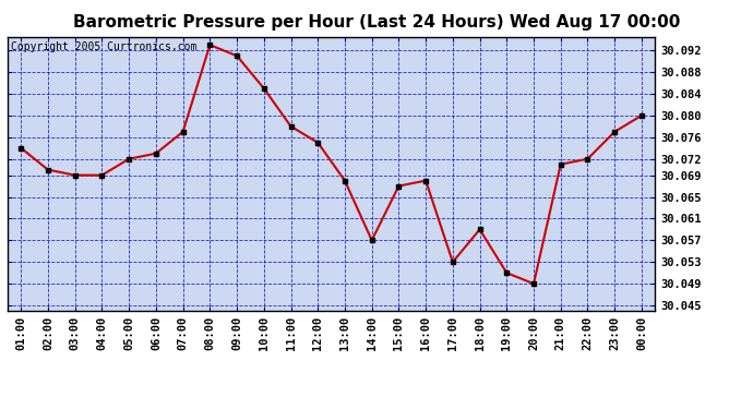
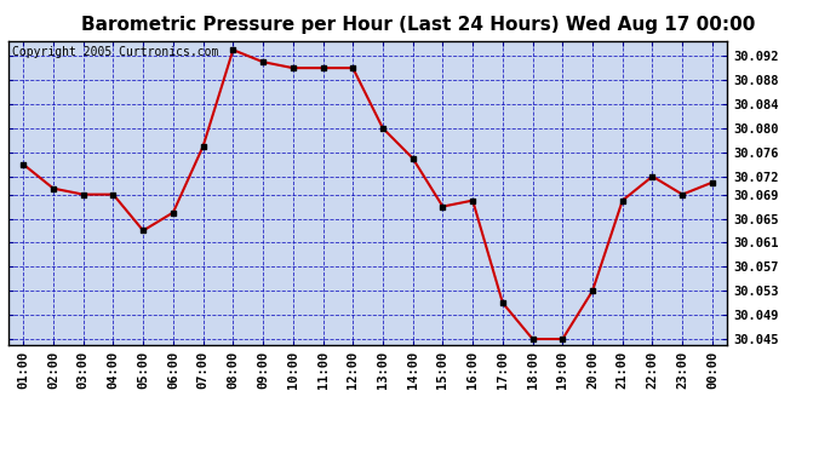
05:00: 30.072 -> 30.063
06:00: 30.073 -> 30.066
10:00: 30.085 -> 30.090
11:00: 30.078 -> 30.090
12:00: 30.075 -> 30.090
13:00: 30.068 -> 30.080
14:00: 30.057 -> 30.075
17:00: 30.053 -> 30.051
18:00: 30.059 -> 30.045
19:00: 30.051 -> 30.045
20:00: 30.049 -> 30.053
21:00: 30.071 -> 30.068
23:00: 30.077 -> 30.069
00:00: 30.080 -> 30.071
